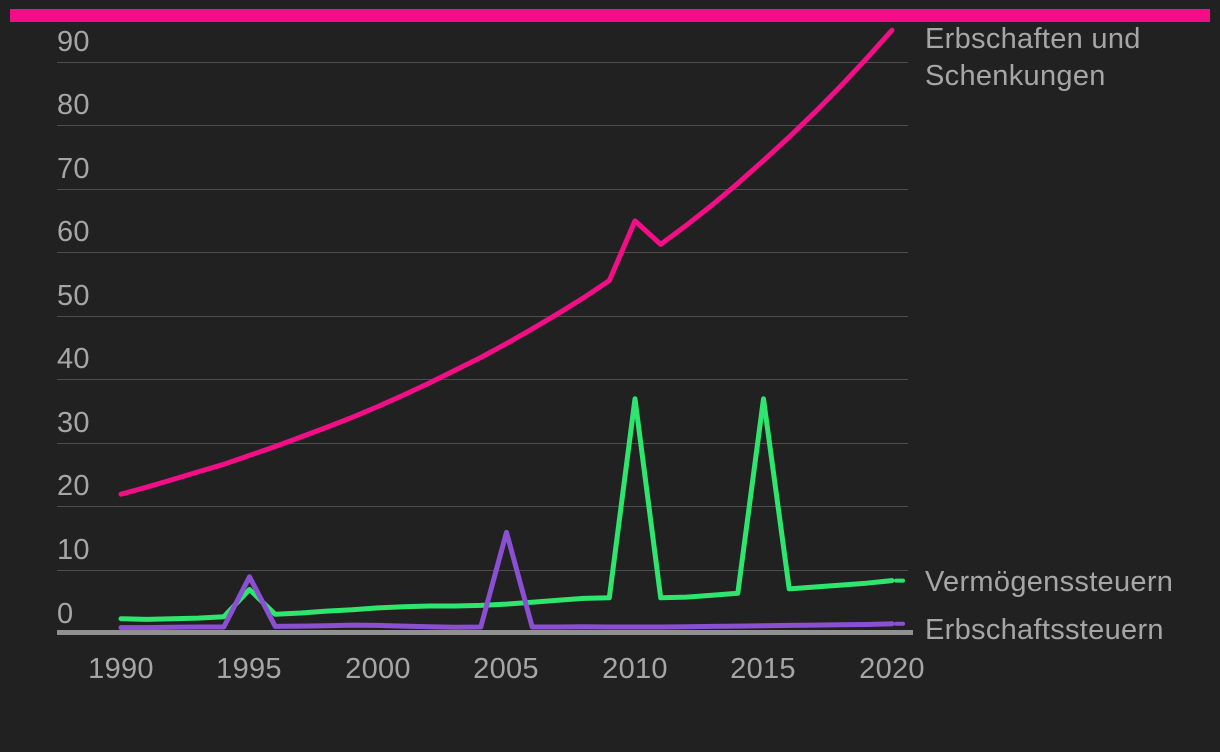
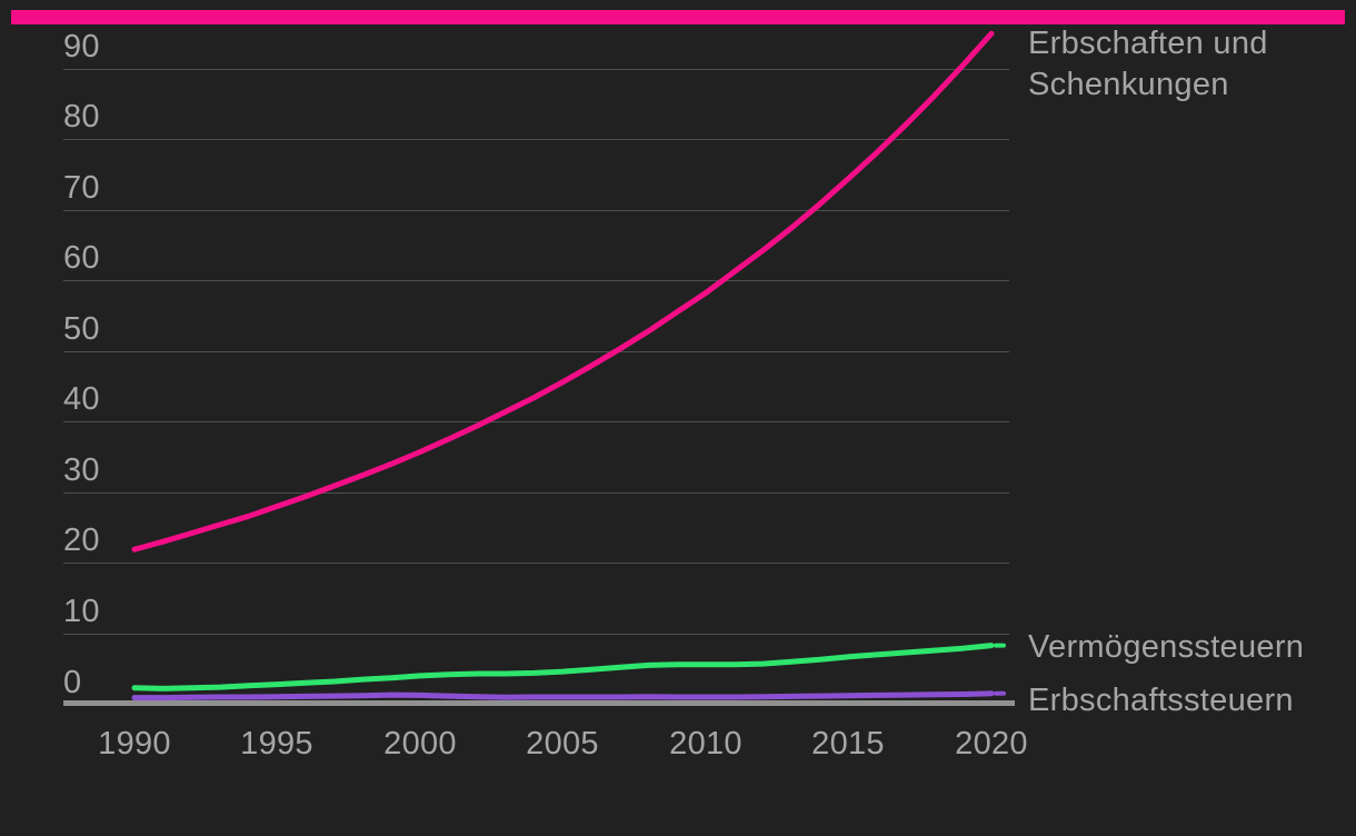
Vermögenssteuern/1995: 7 -> 3
Erbschaftssteuern/1995: 9 -> 1
Erbschaftssteuern/2005: 16 -> 1
Erbschaften und Schenkungen/2010: 65 -> 58
Vermögenssteuern/2010: 37 -> 6
Vermögenssteuern/2015: 37 -> 7
